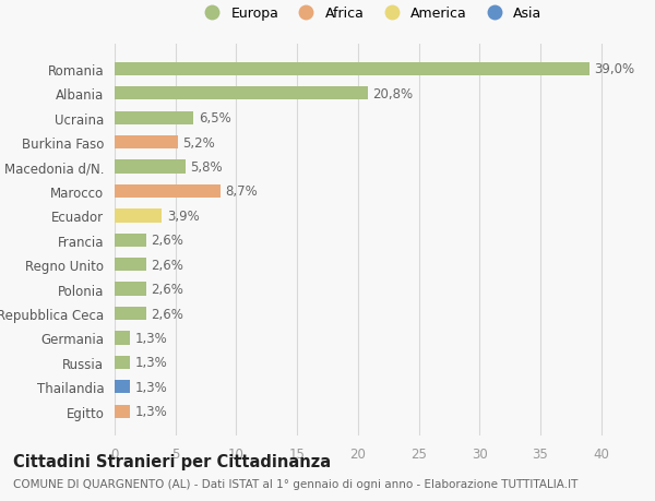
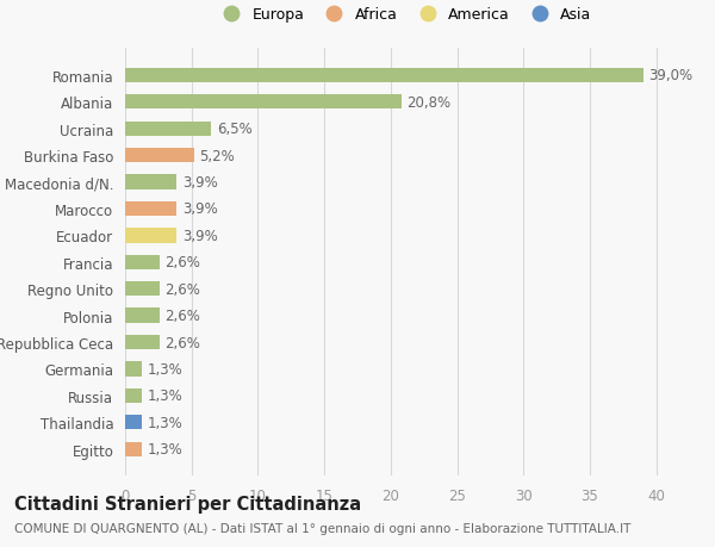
Macedonia d/N.: 5,8% -> 3,9%
Marocco: 8,7% -> 3,9%
